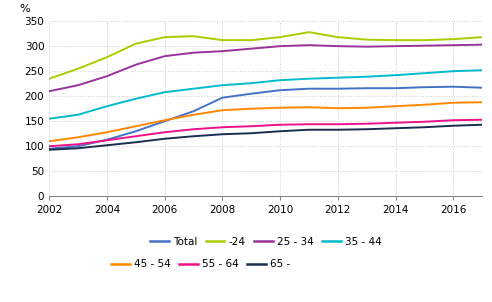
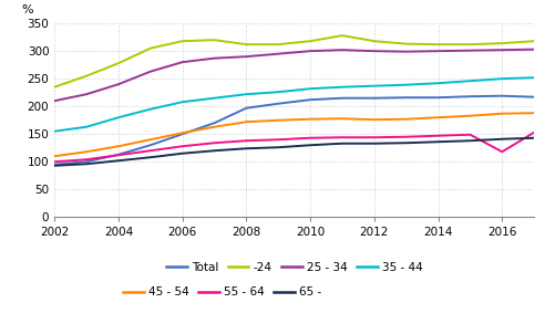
55 - 64/2016: 152 -> 118
